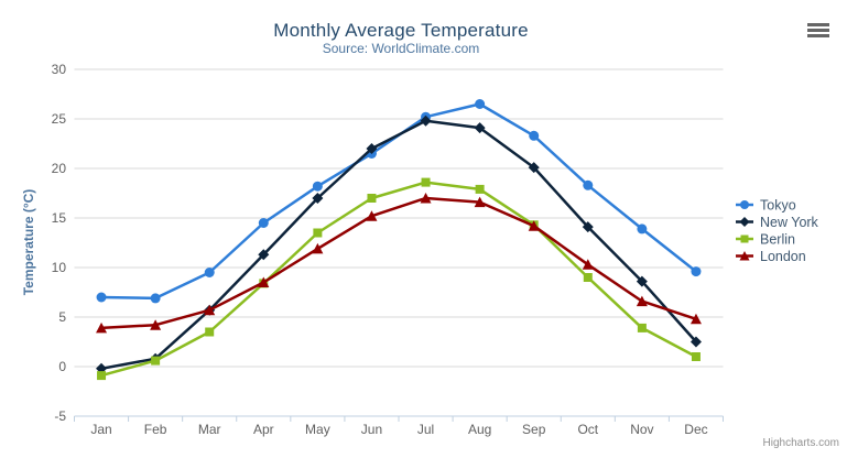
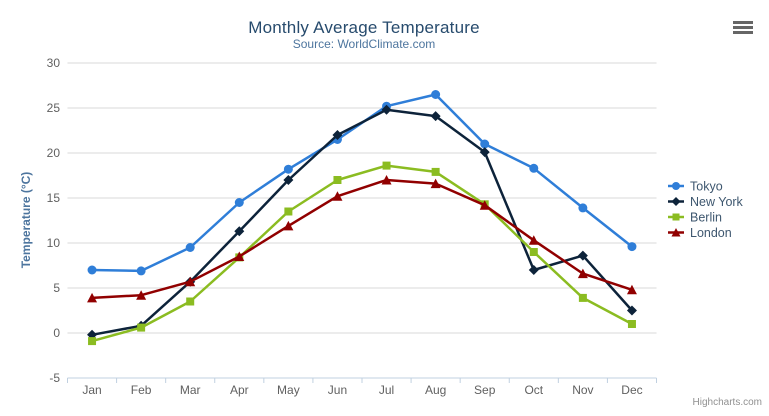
Tokyo/Sep: 23 -> 21
New York/Oct: 14 -> 7
